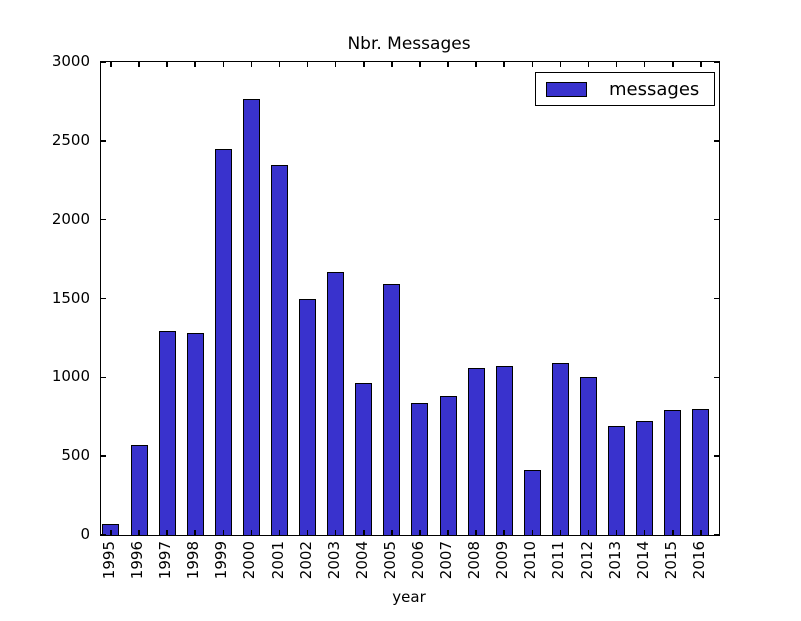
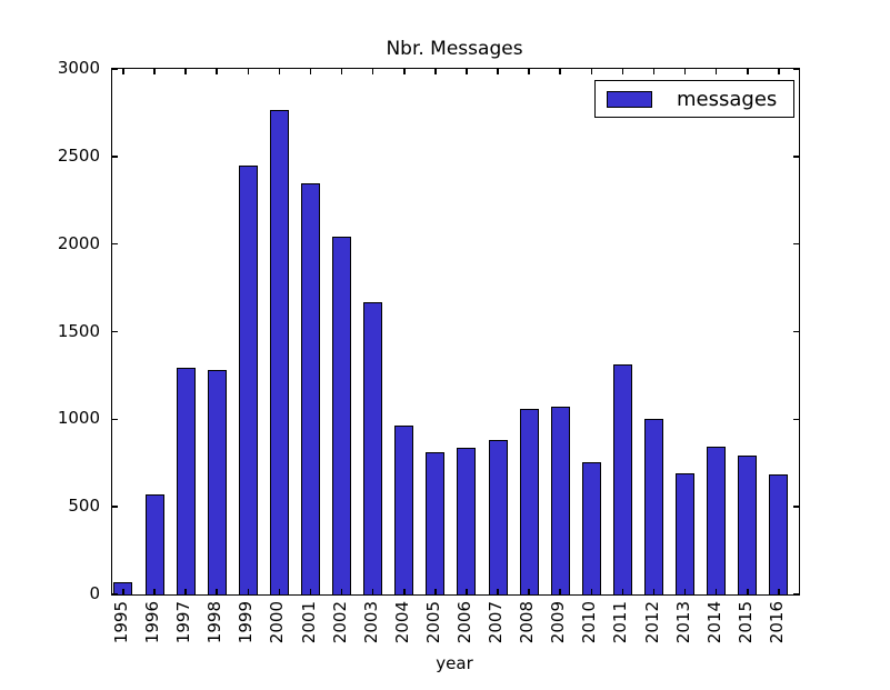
2002: 1500 -> 2040
2005: 1590 -> 810
2010: 410 -> 760
2011: 1090 -> 1320
2014: 720 -> 840
2016: 800 -> 680
